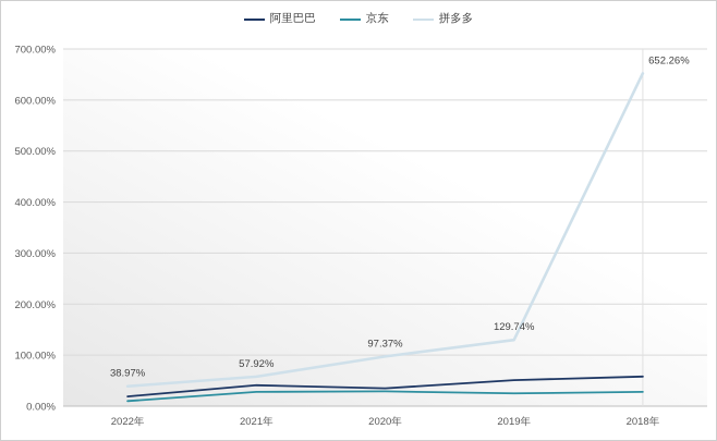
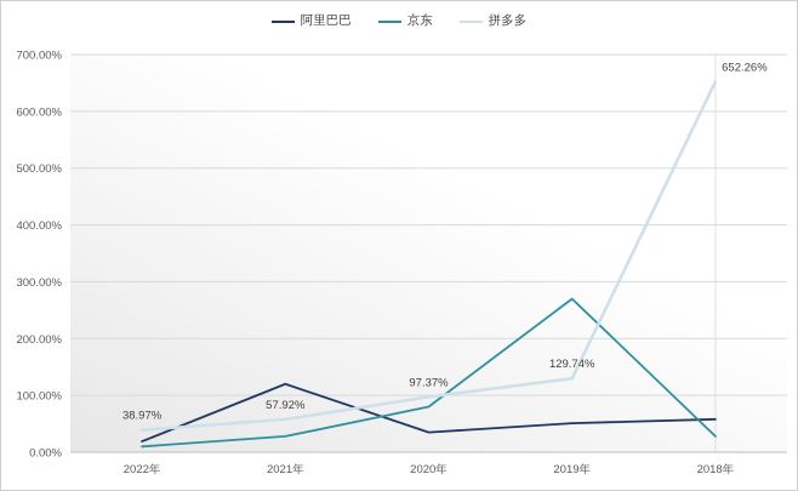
阿里巴巴/2021年: 40% -> 120%
京东/2020年: 30% -> 80%
京东/2019年: 20% -> 270%
